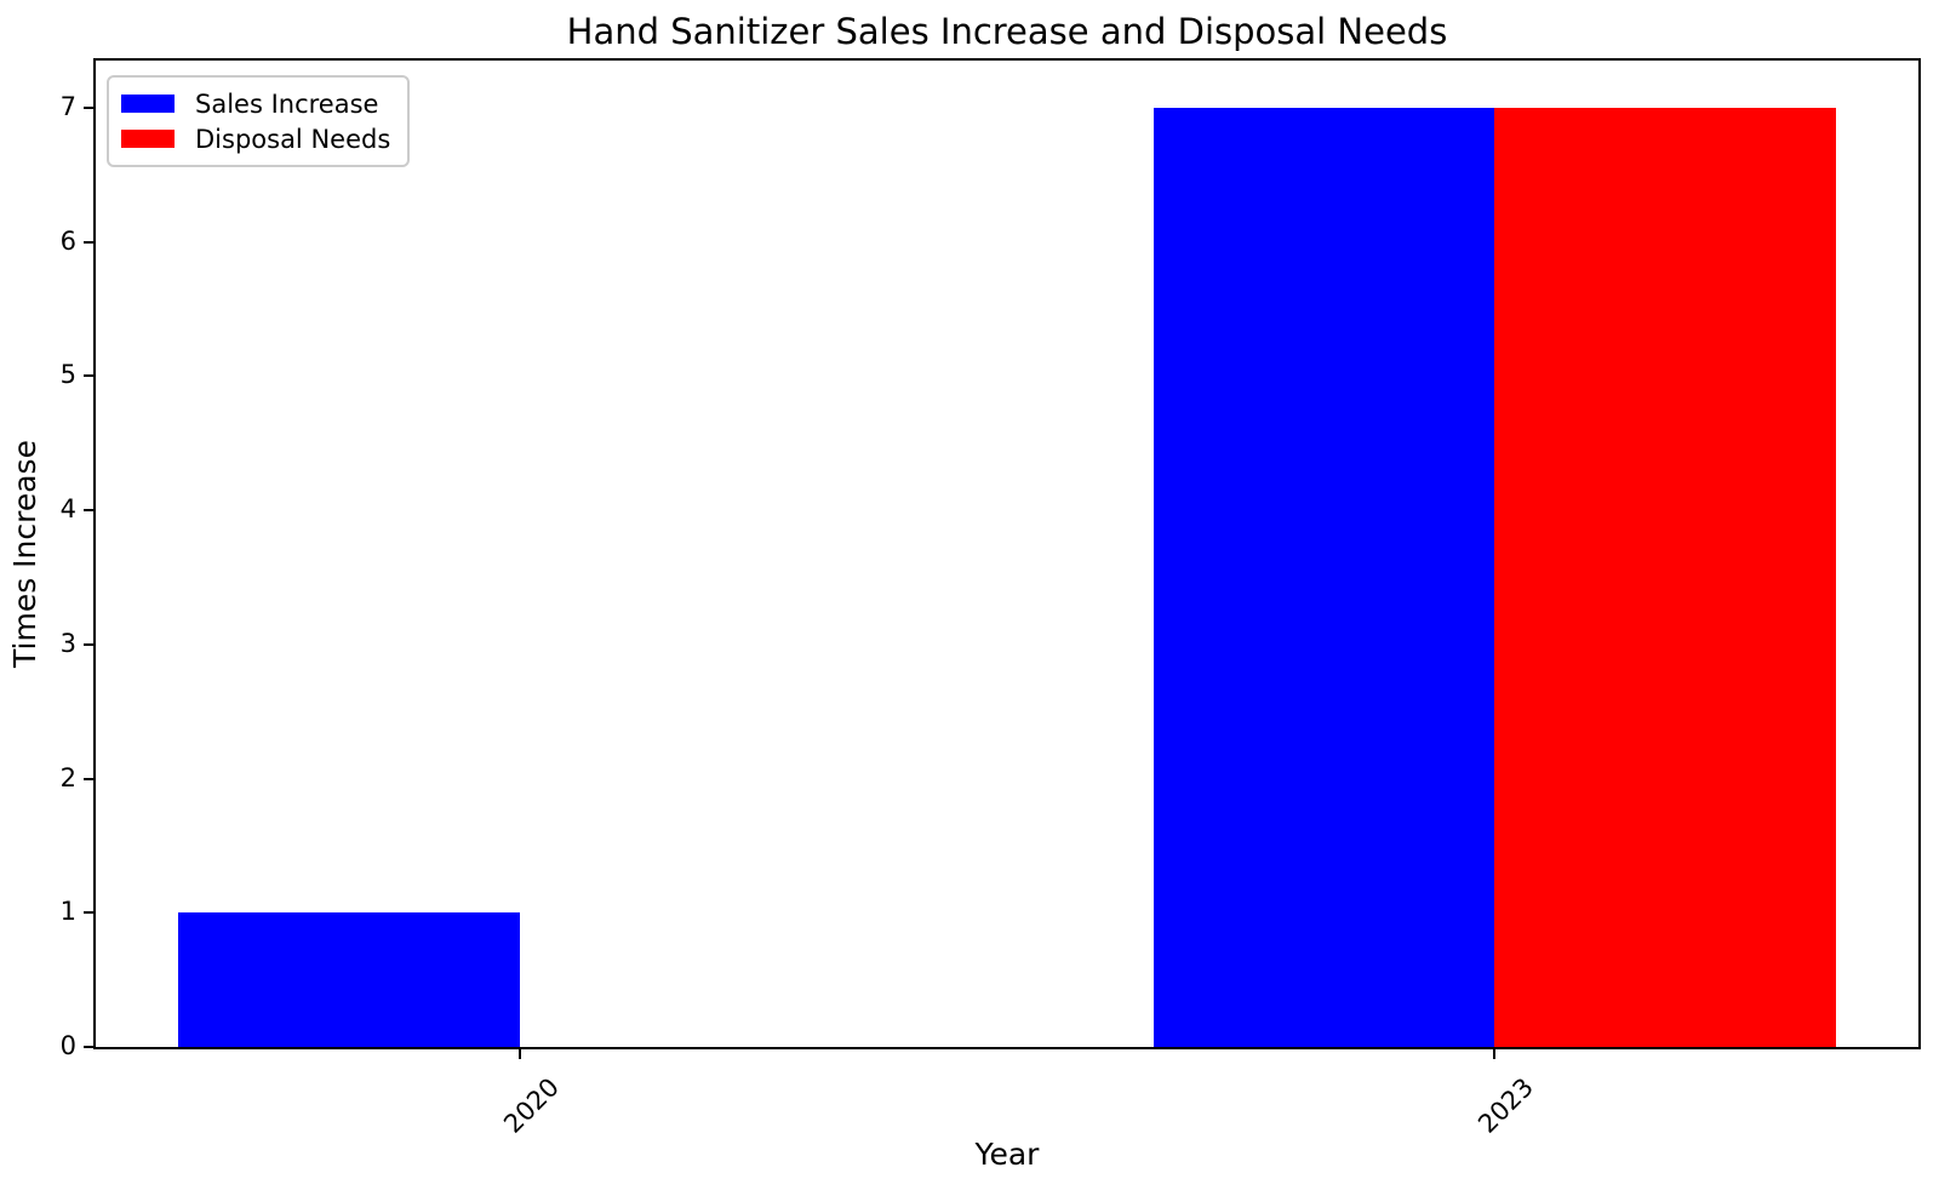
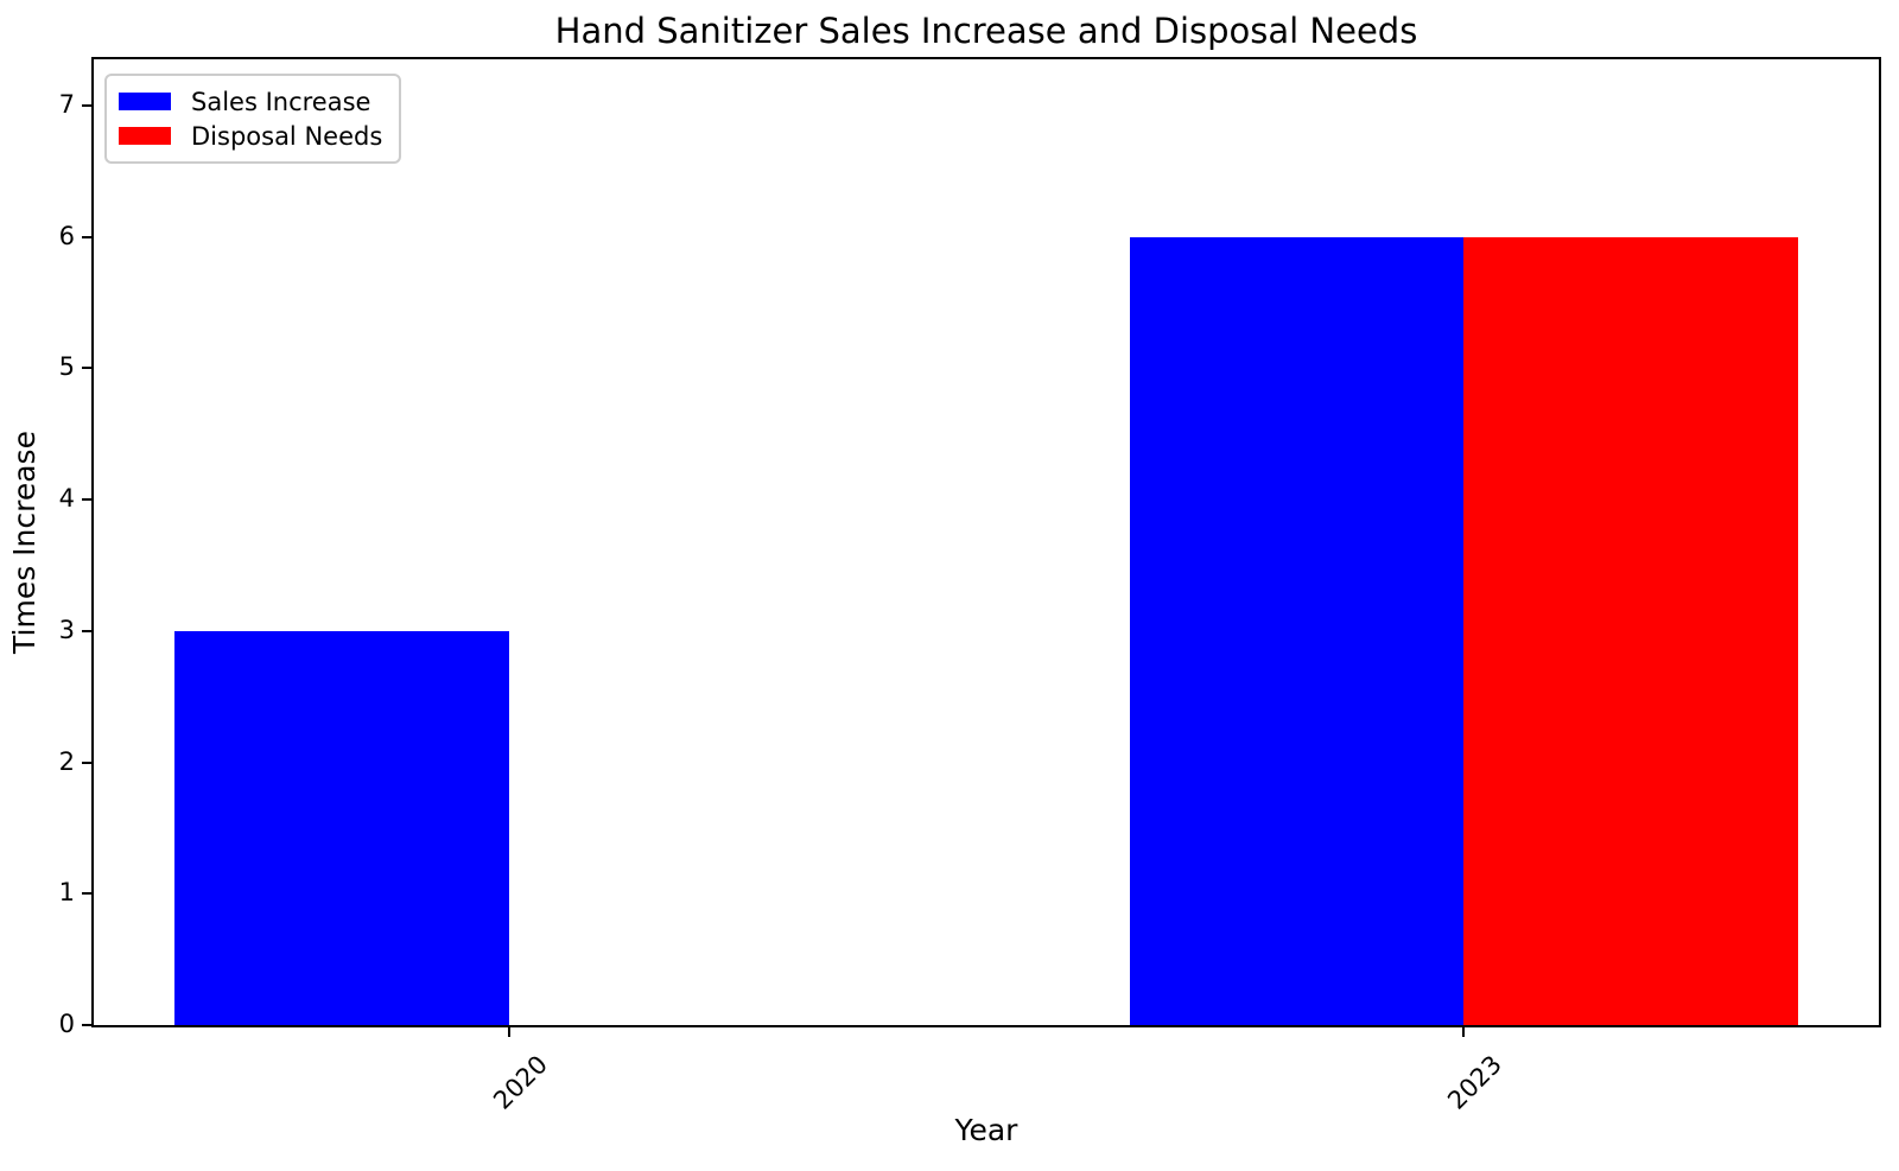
Sales Increase/2020: 1 -> 3
Sales Increase/2023: 7 -> 6
Disposal Needs/2023: 7 -> 6
